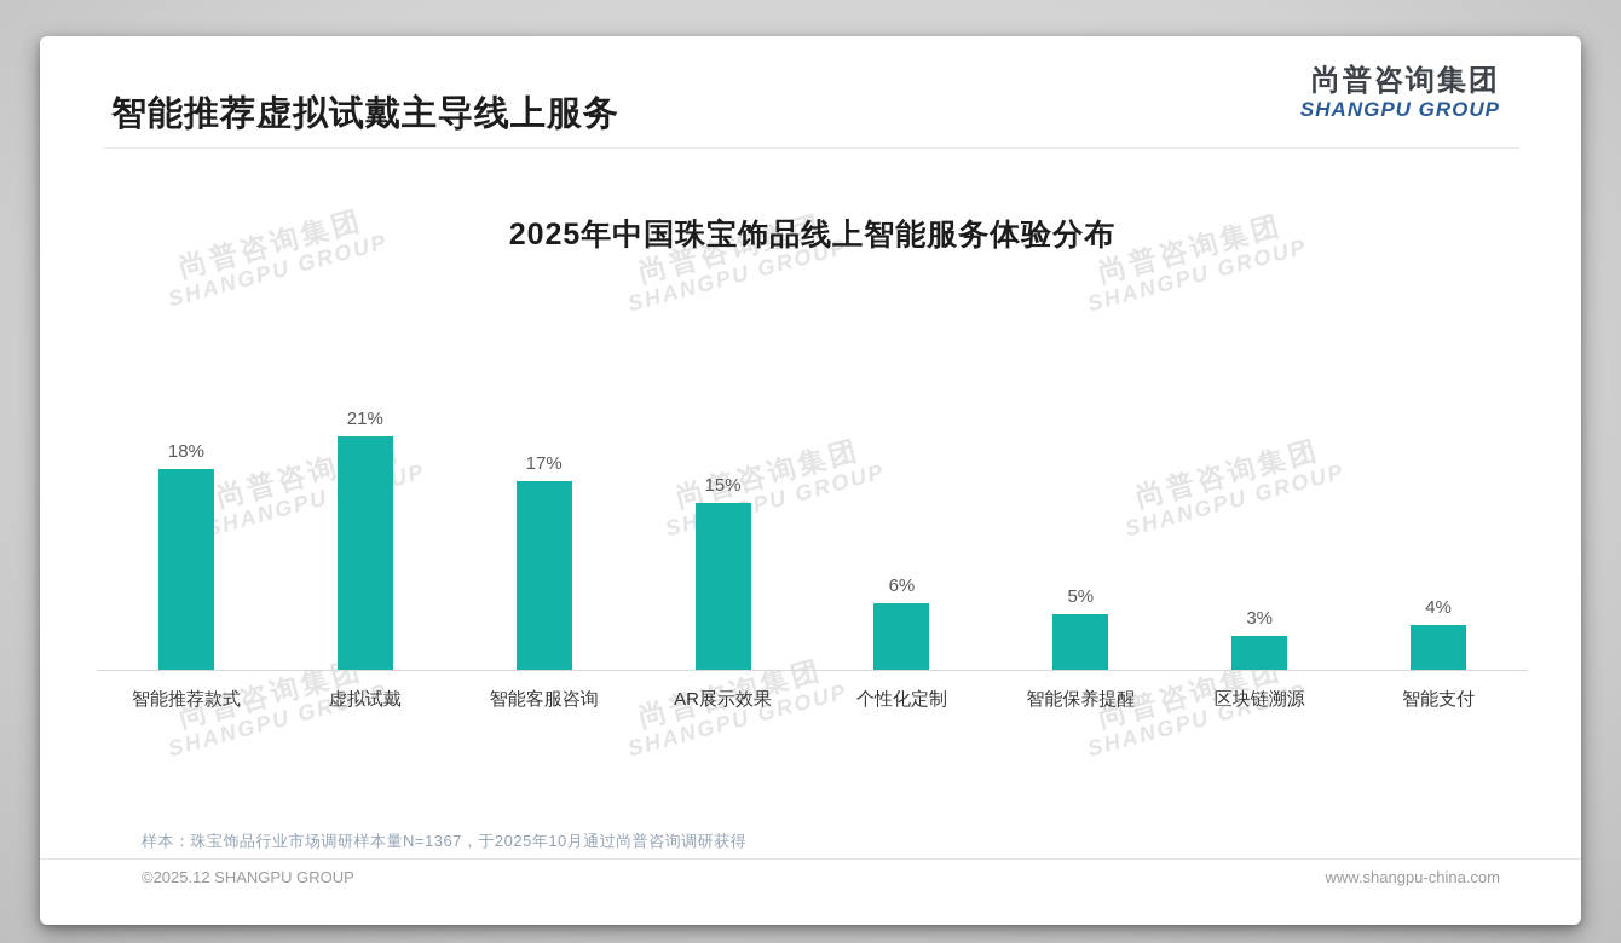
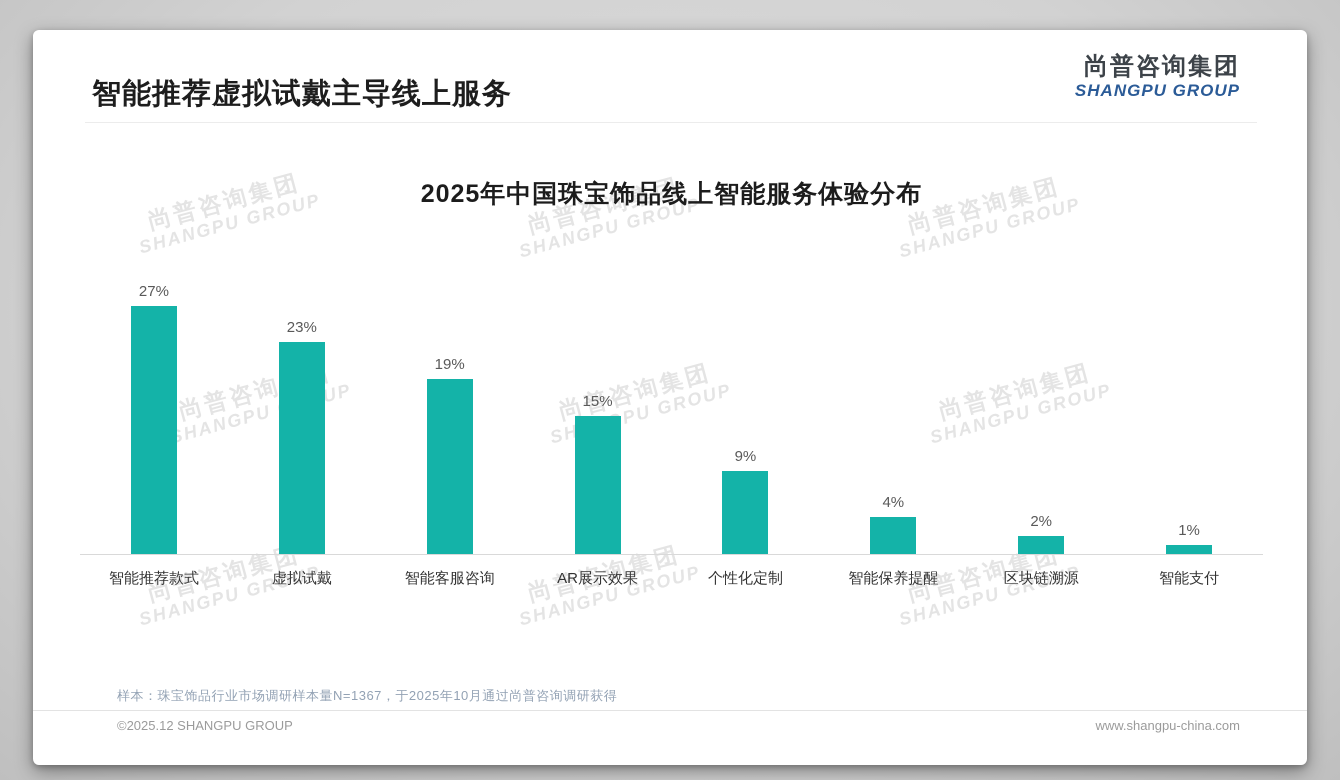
智能推荐款式: 18% -> 27%
虚拟试戴: 21% -> 23%
智能客服咨询: 17% -> 19%
个性化定制: 6% -> 9%
智能保养提醒: 5% -> 4%
区块链溯源: 3% -> 2%
智能支付: 4% -> 1%
